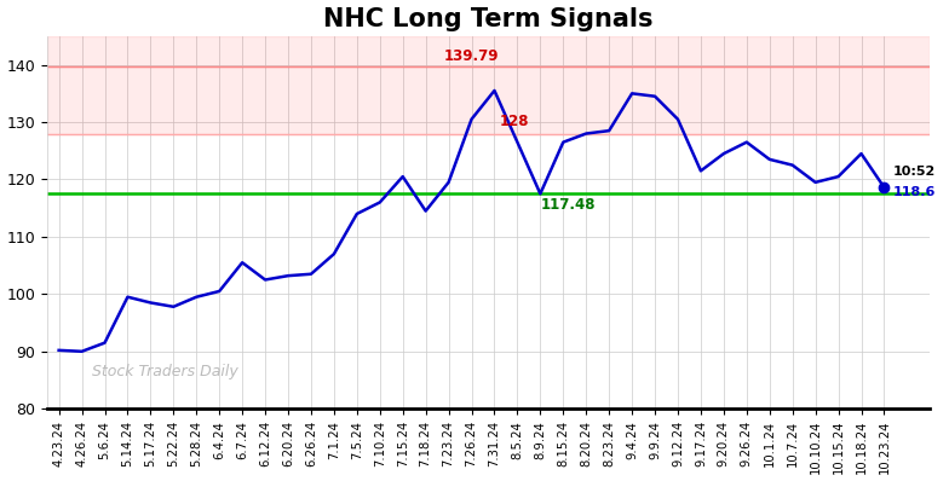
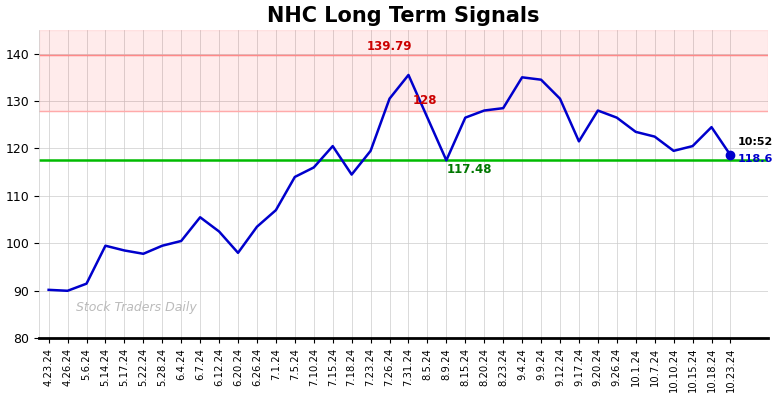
6.20.24: 103.2 -> 98.0
9.20.24: 124.5 -> 128.0
